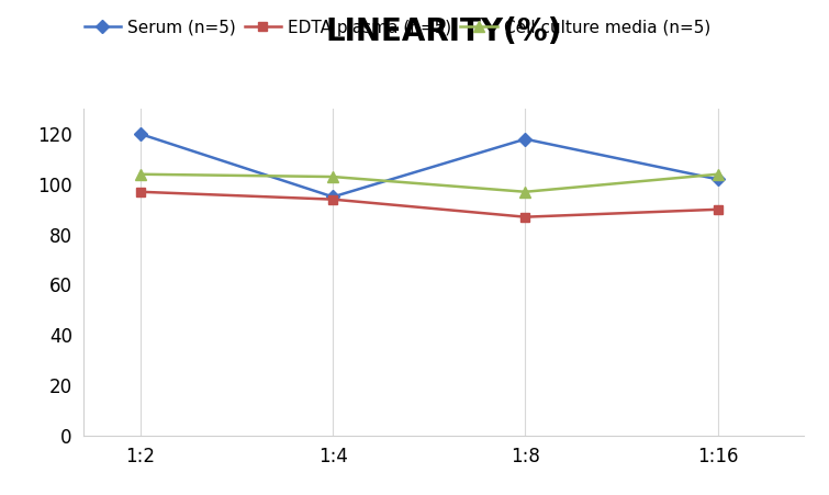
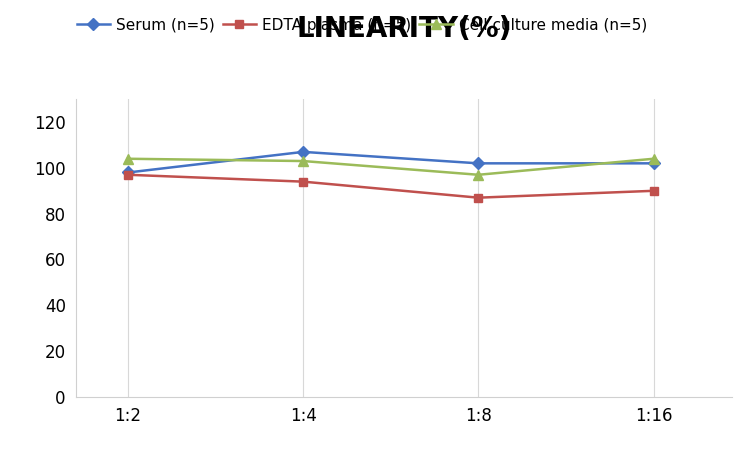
Serum (n=5)/1:2: 120 -> 98
Serum (n=5)/1:4: 95 -> 107
Serum (n=5)/1:8: 118 -> 102
